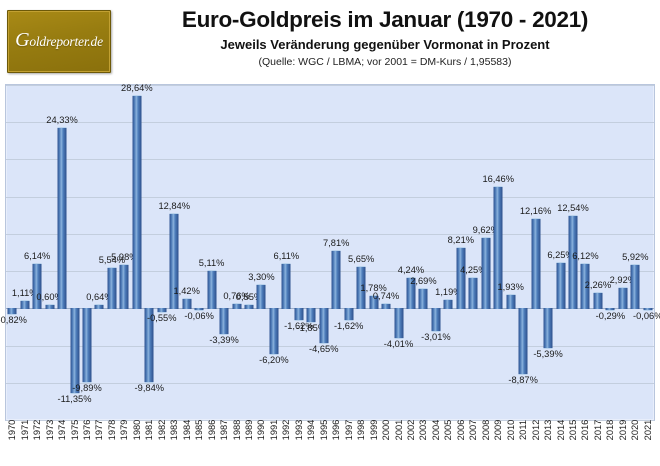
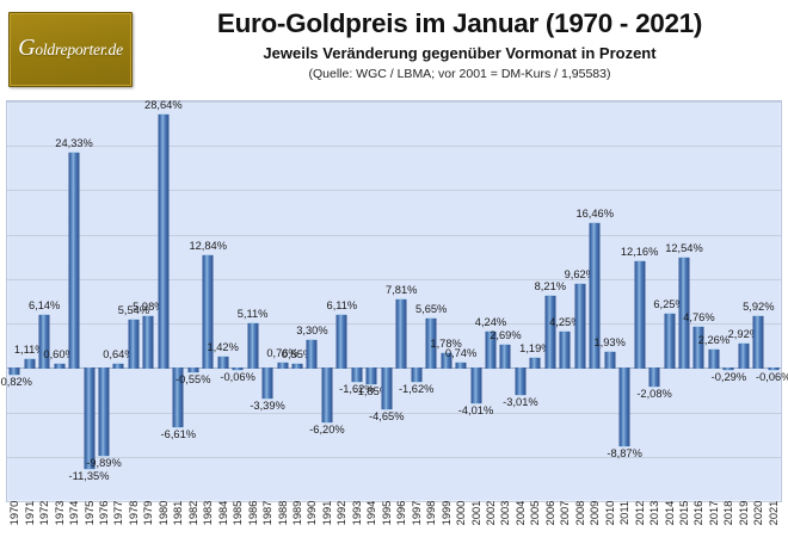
1981: -9,84% -> -6,61%
2013: -5,39% -> -2,08%
2016: 6,12% -> 4,76%
